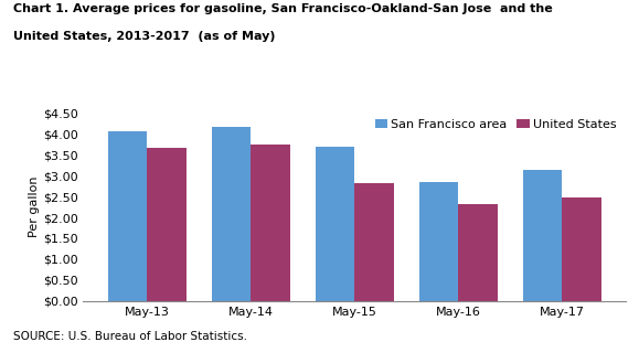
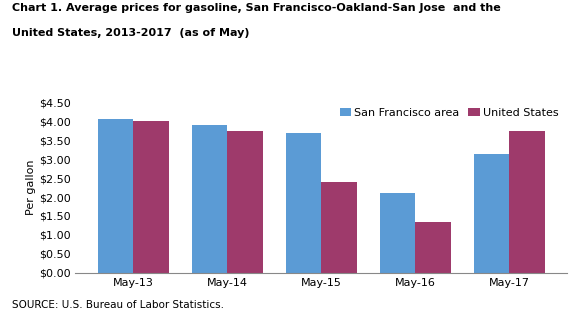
United States/May-13: $3.67 -> $4.00
San Francisco area/May-14: $4.17 -> $3.90
United States/May-15: $2.81 -> $2.40
San Francisco area/May-16: $2.84 -> $2.10
United States/May-16: $2.32 -> $1.35
United States/May-17: $2.47 -> $3.75
